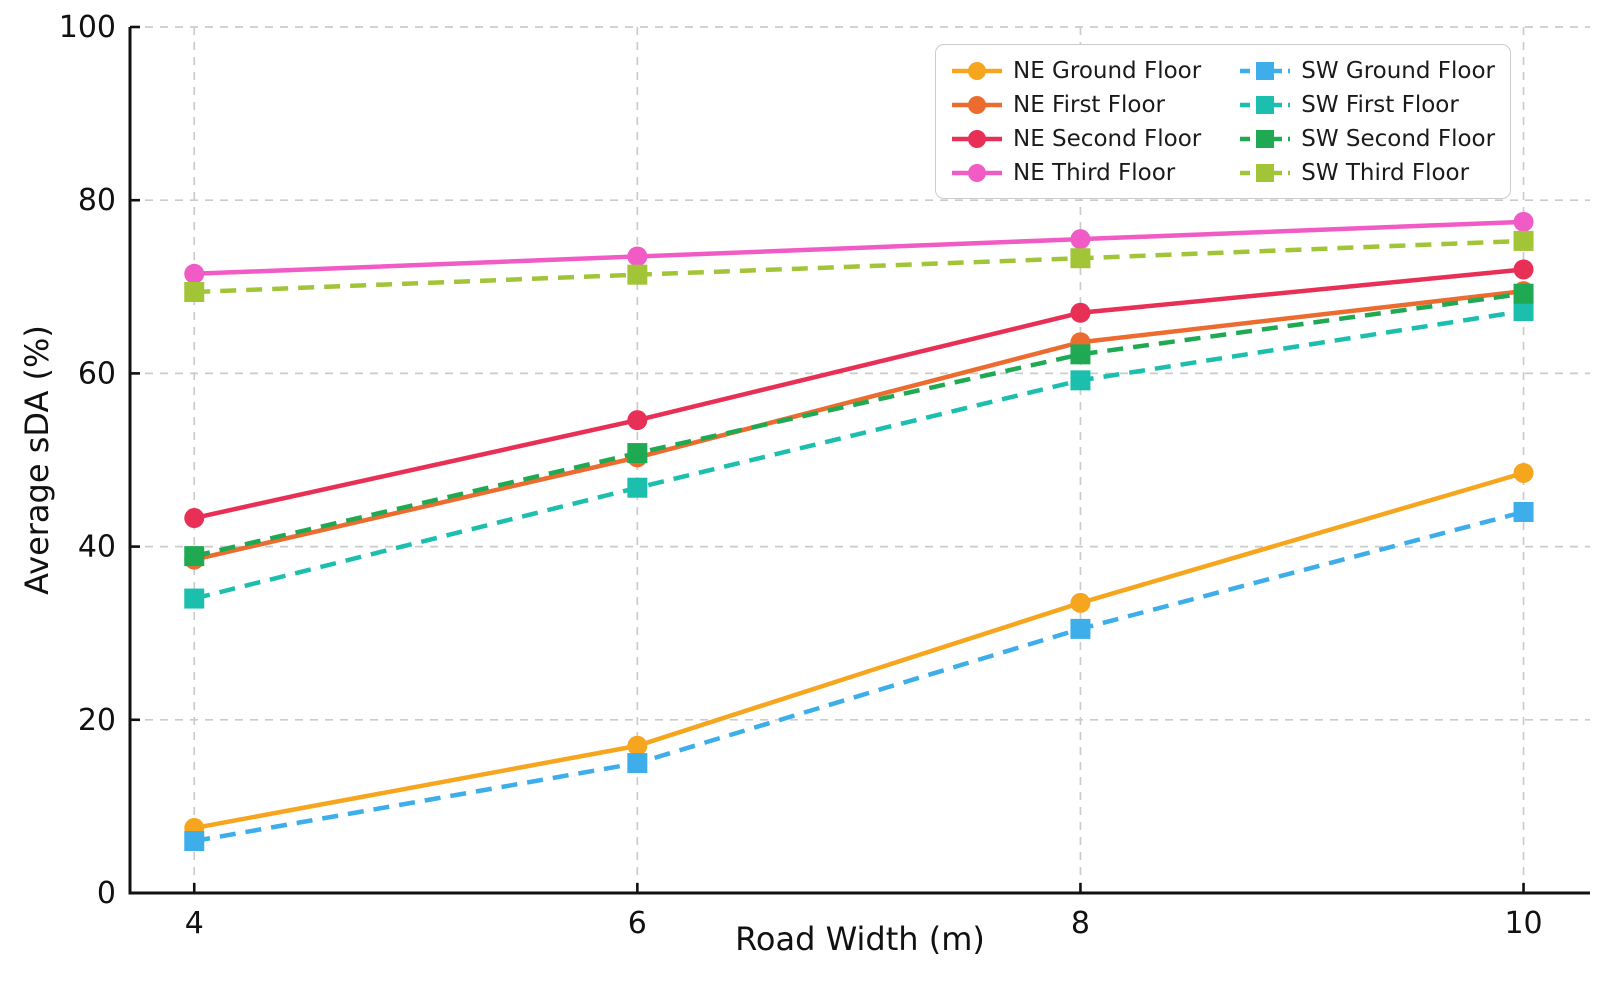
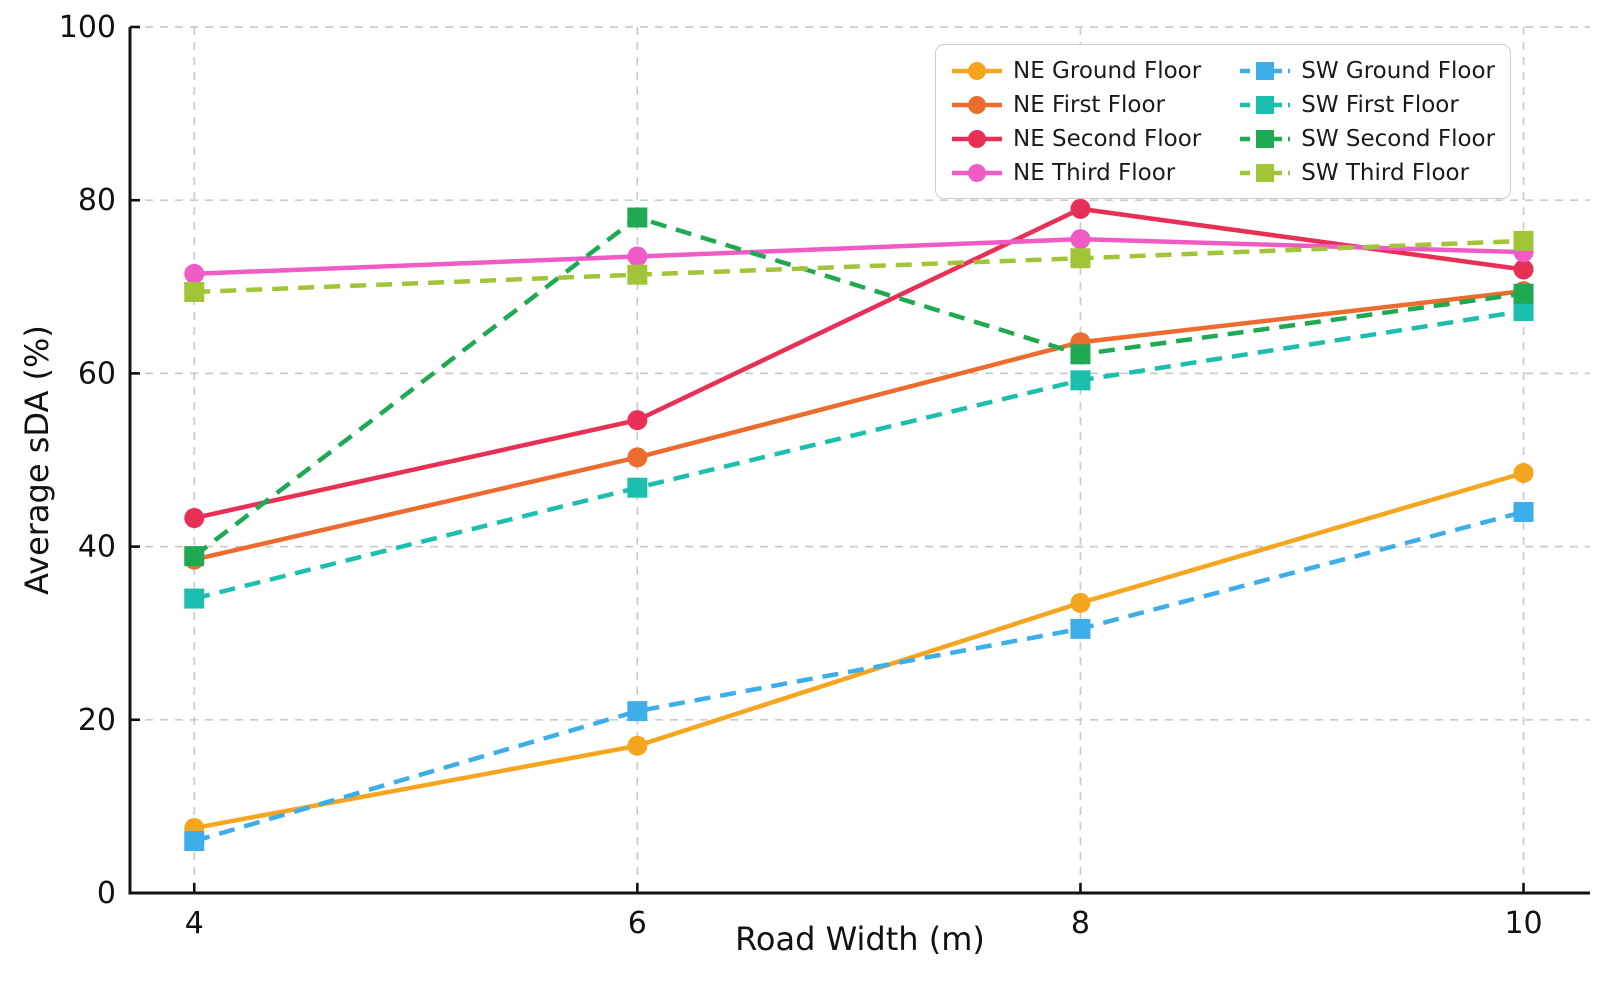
SW Ground Floor/6: 15 -> 21
SW Second Floor/6: 51 -> 78
NE Second Floor/8: 67 -> 79
NE Third Floor/10: 78 -> 74
